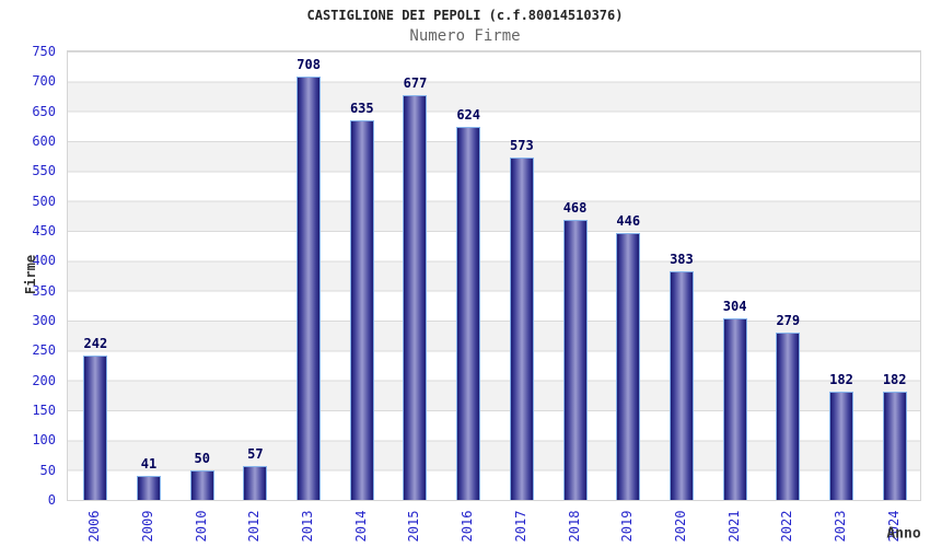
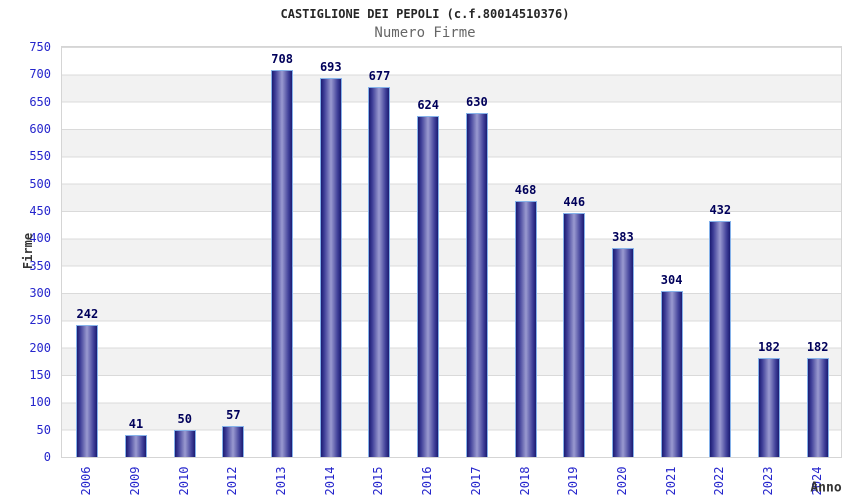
2014: 635 -> 693
2017: 573 -> 630
2022: 279 -> 432
